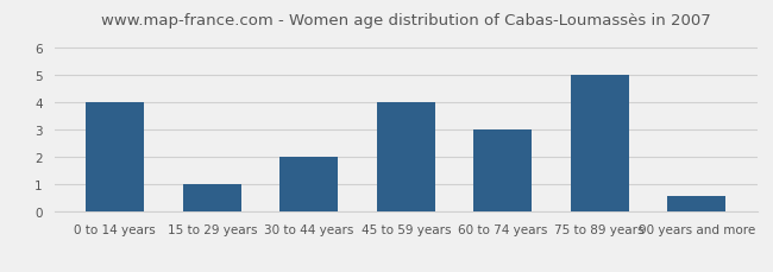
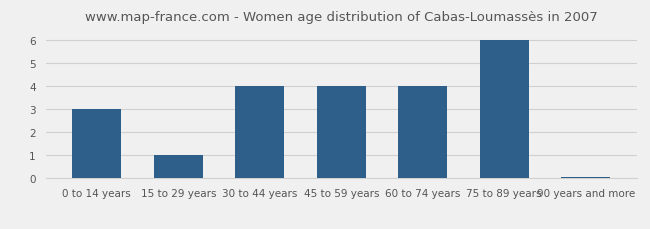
0 to 14 years: 4.00 -> 3.00
30 to 44 years: 2.00 -> 4.00
60 to 74 years: 3.00 -> 4.00
75 to 89 years: 5.00 -> 6.00
90 years and more: 0.60 -> 0.07
